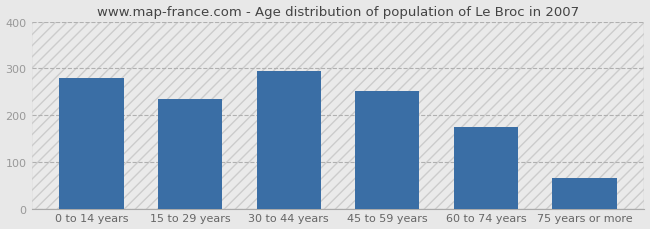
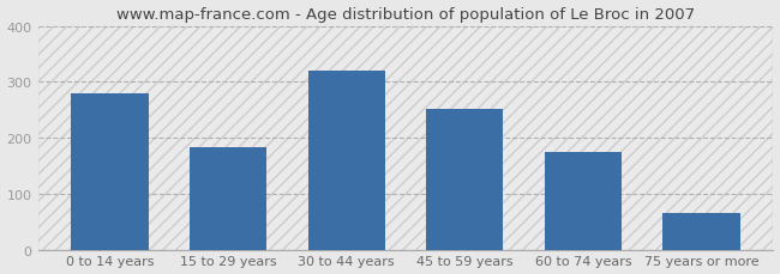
15 to 29 years: 235 -> 182
30 to 44 years: 295 -> 320
